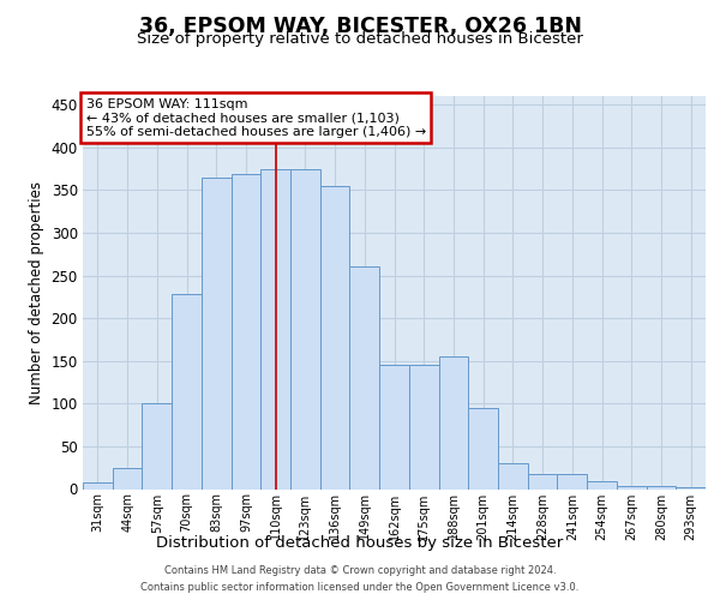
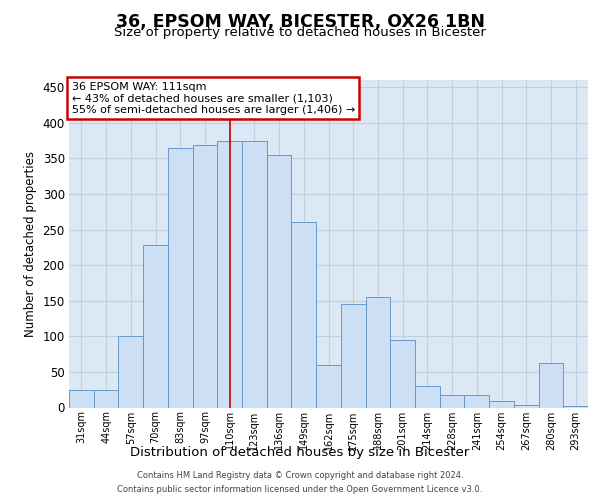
31sqm: 8 -> 24
162sqm: 145 -> 60
280sqm: 3 -> 62
